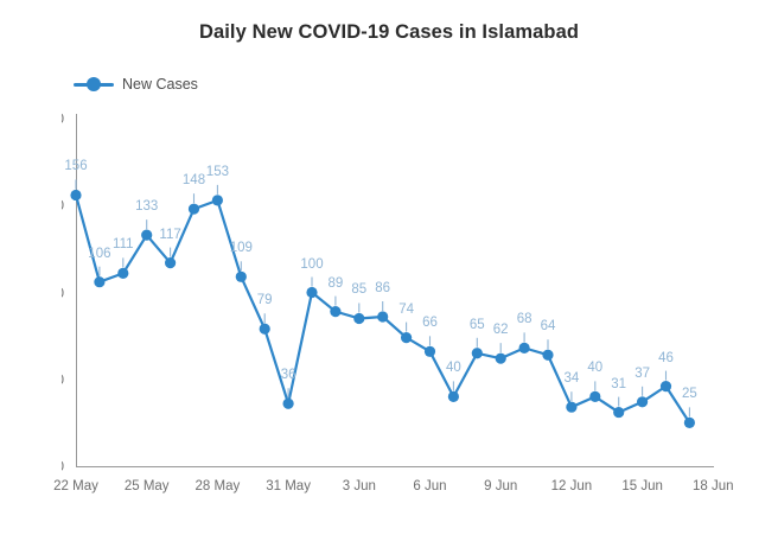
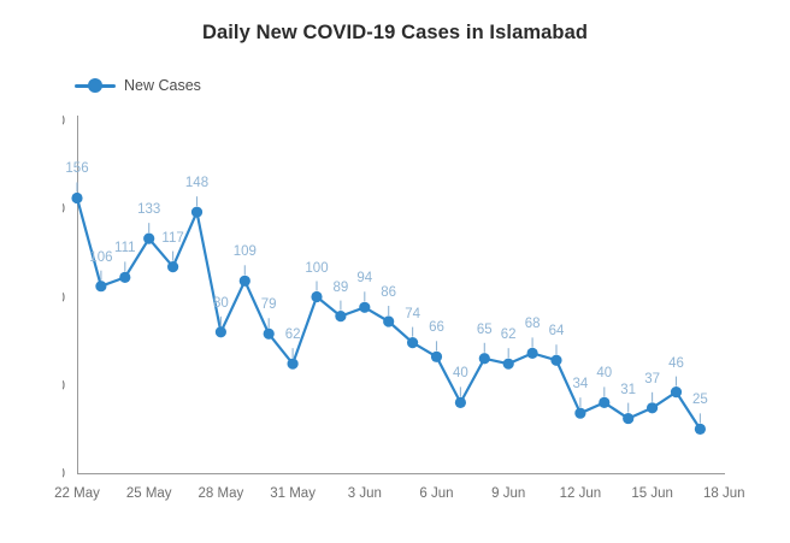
28 May: 153 -> 80
31 May: 36 -> 62
3 Jun: 85 -> 94
